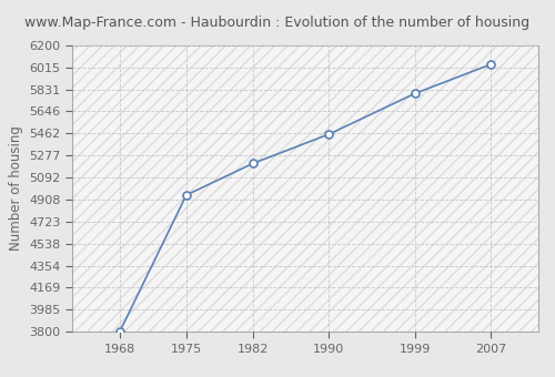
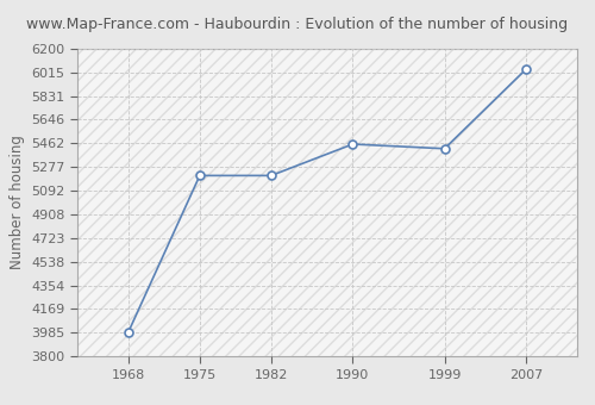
1968: 3800 -> 3990
1975: 4940 -> 5210
1999: 5800 -> 5420
